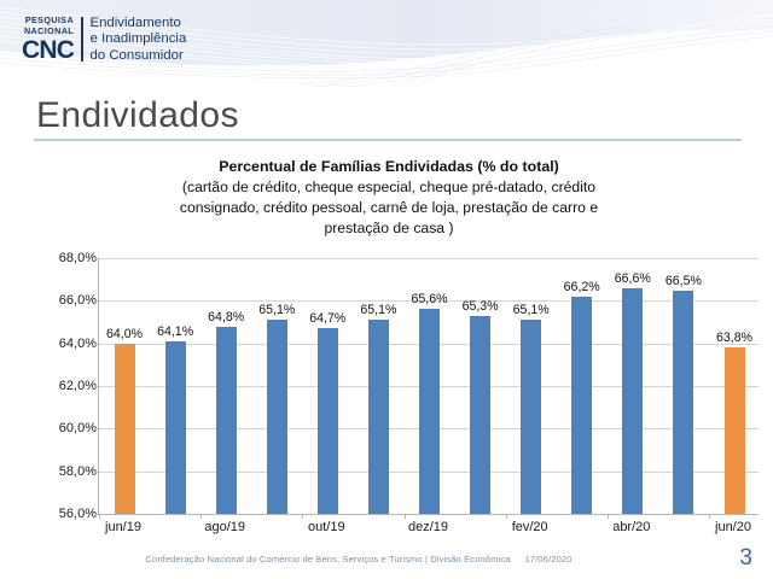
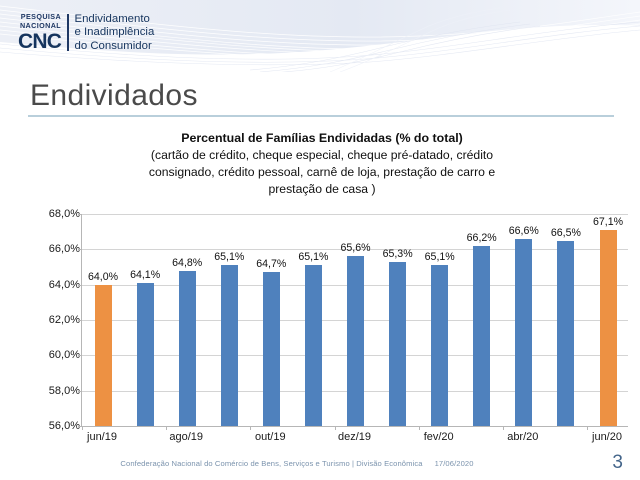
jun/20: 63,8% -> 67,1%
